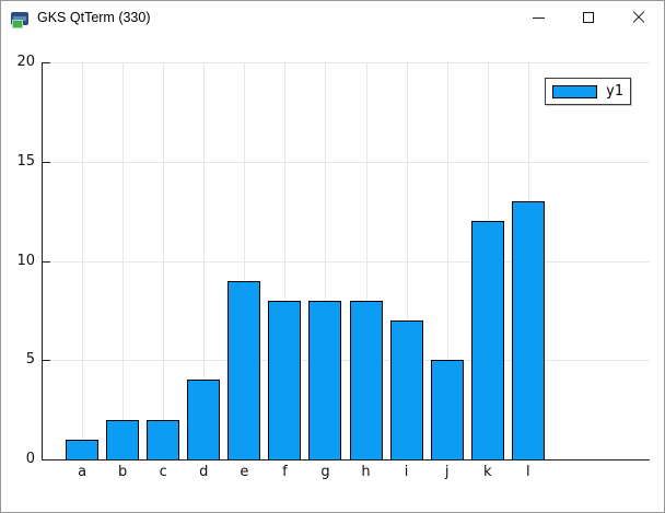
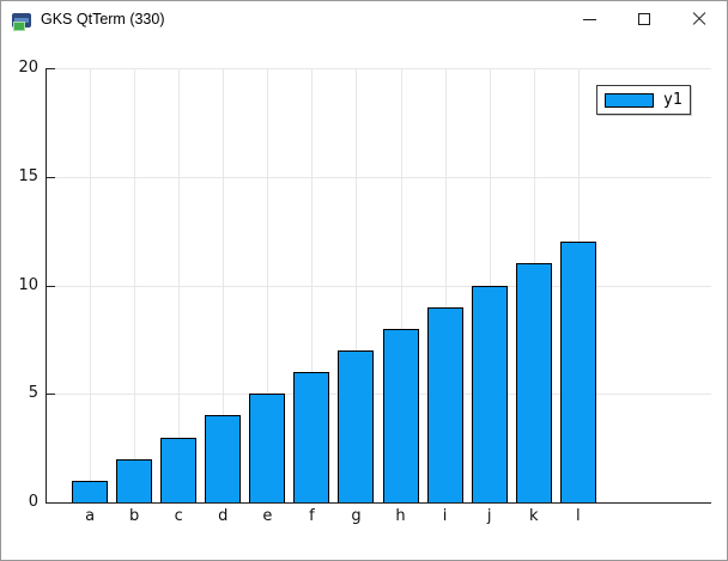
c: 2 -> 3
e: 9 -> 5
f: 8 -> 6
g: 8 -> 7
i: 7 -> 9
j: 5 -> 10
k: 12 -> 11
l: 13 -> 12
